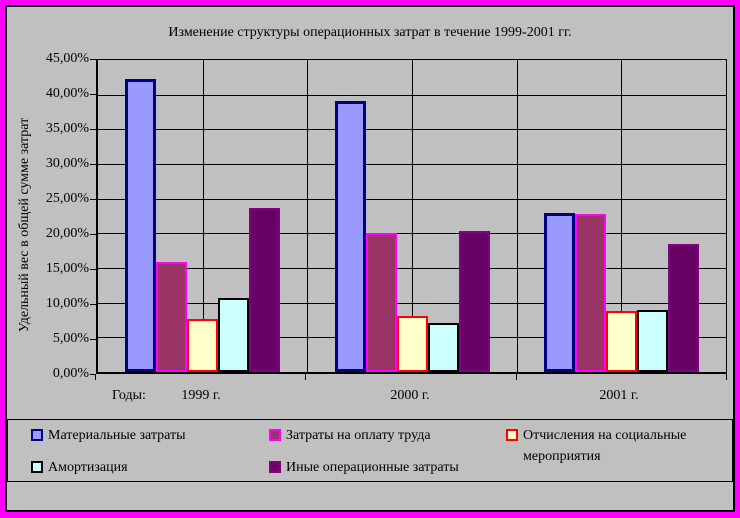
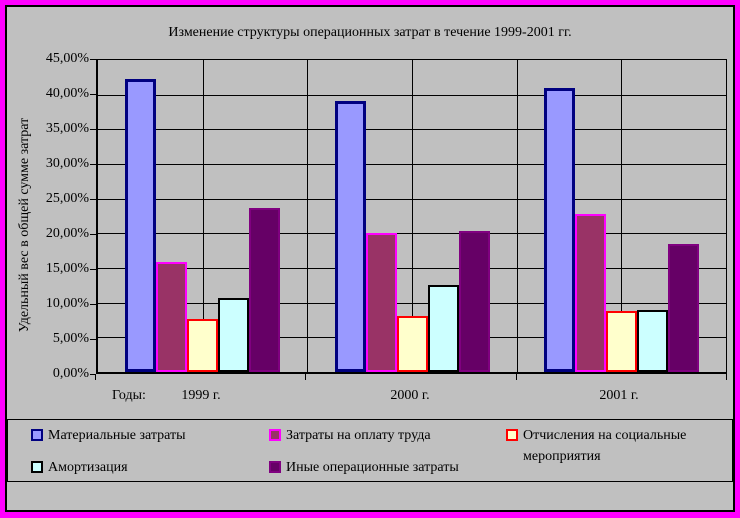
Амортизация/2000 г.: 7% -> 12%
Материальные затраты/2001 г.: 23% -> 41%
